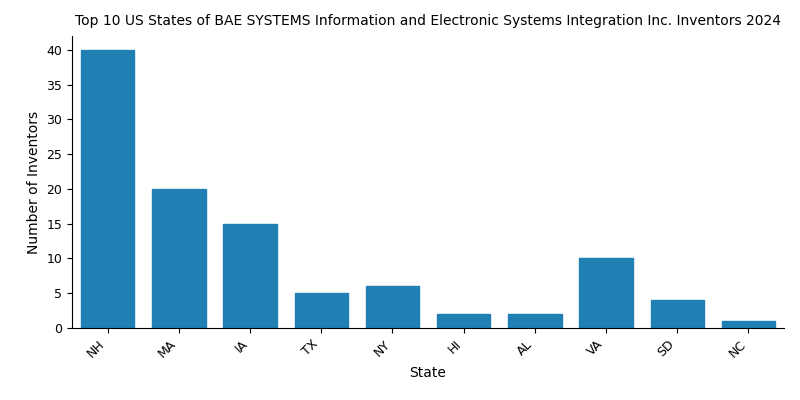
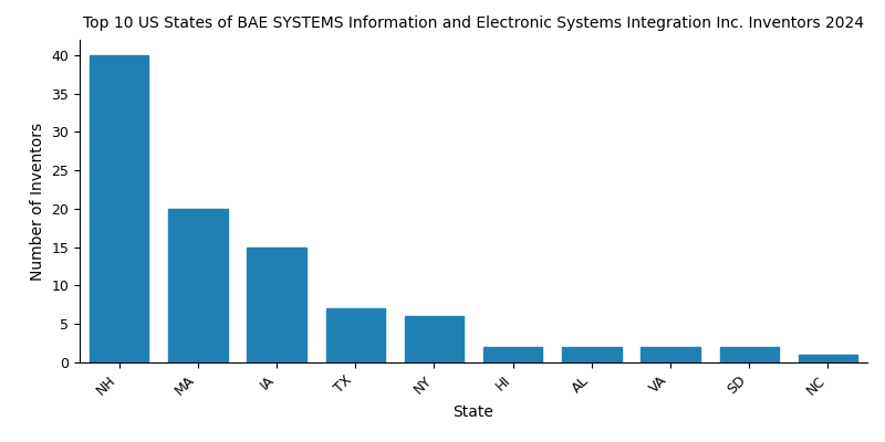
TX: 5 -> 7
VA: 10 -> 2
SD: 4 -> 2
